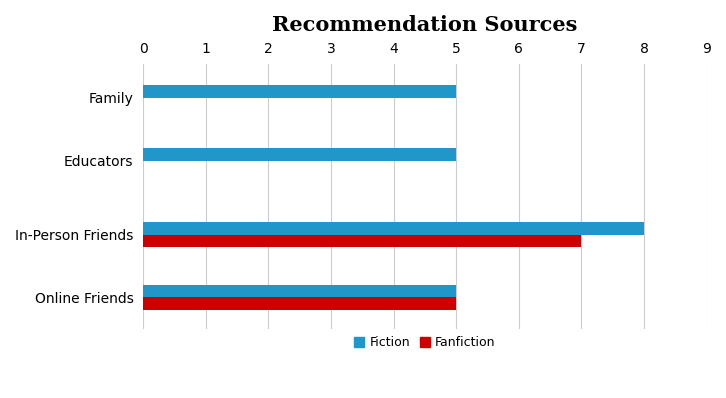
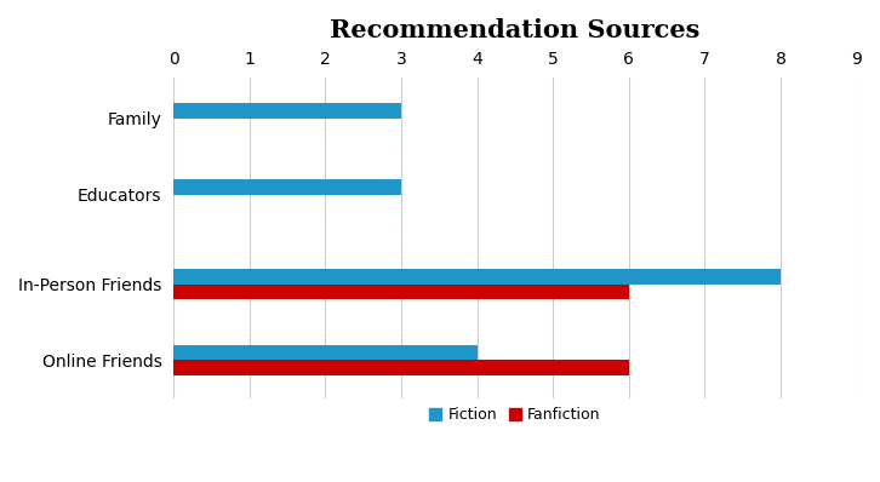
Fiction/Family: 5 -> 3
Fiction/Educators: 5 -> 3
Fanfiction/In-Person Friends: 7 -> 6
Fiction/Online Friends: 5 -> 4
Fanfiction/Online Friends: 5 -> 6
